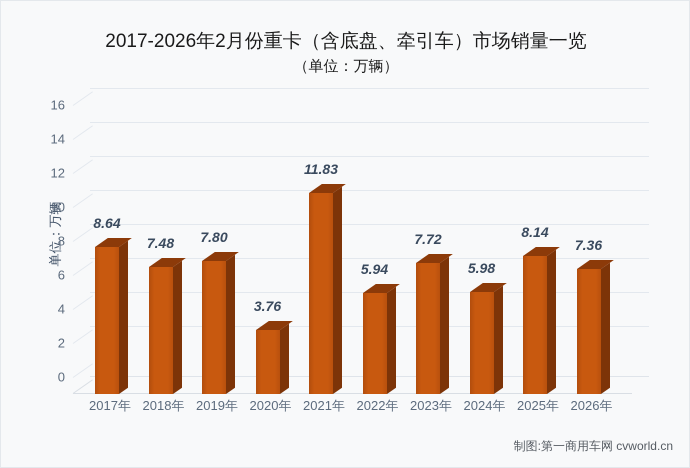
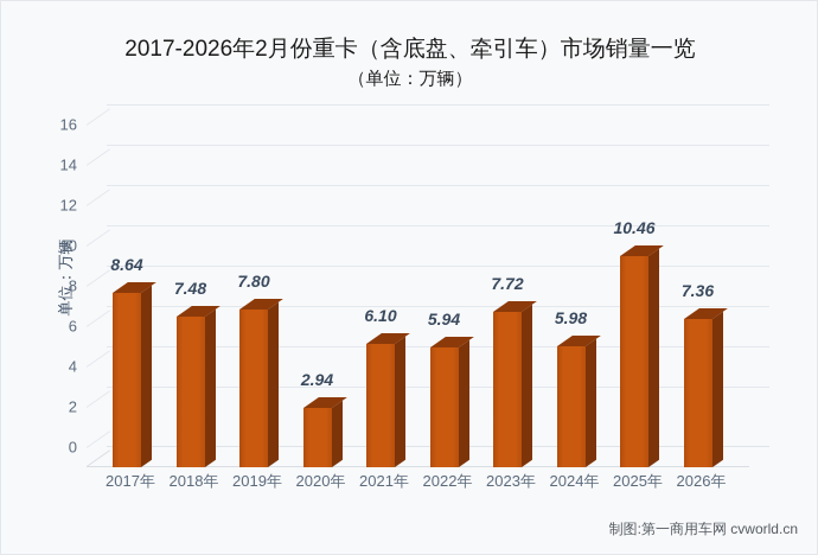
2020年: 3.76 -> 2.94
2021年: 11.83 -> 6.10
2025年: 8.14 -> 10.46
